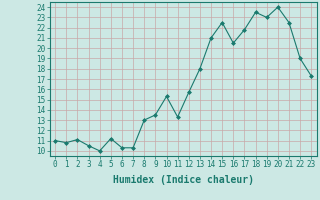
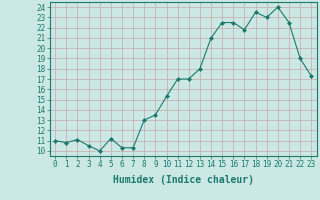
11: 13.3 -> 17.0
12: 15.7 -> 17.0
16: 20.5 -> 22.5
